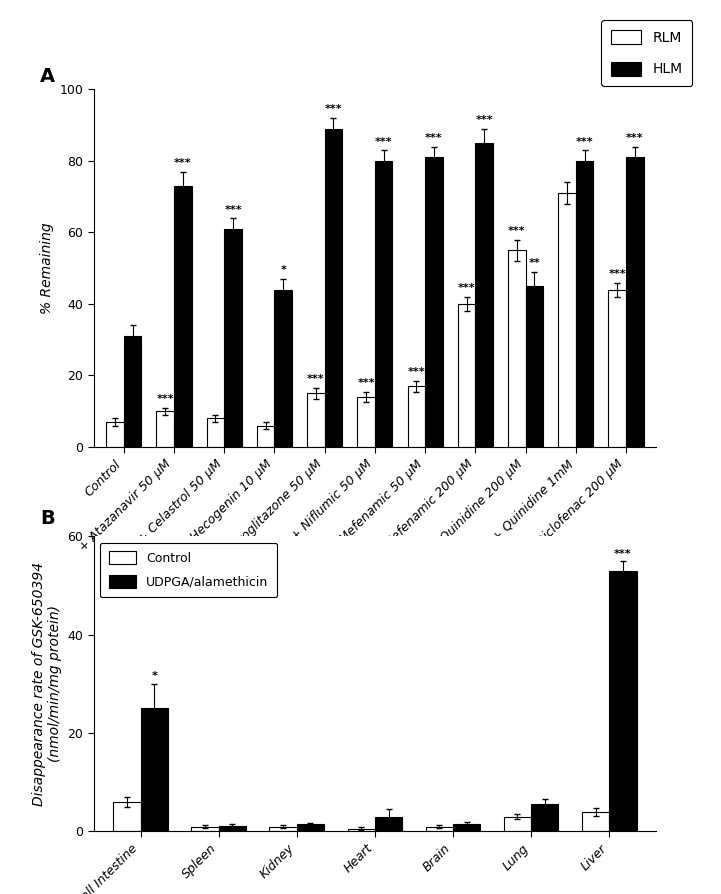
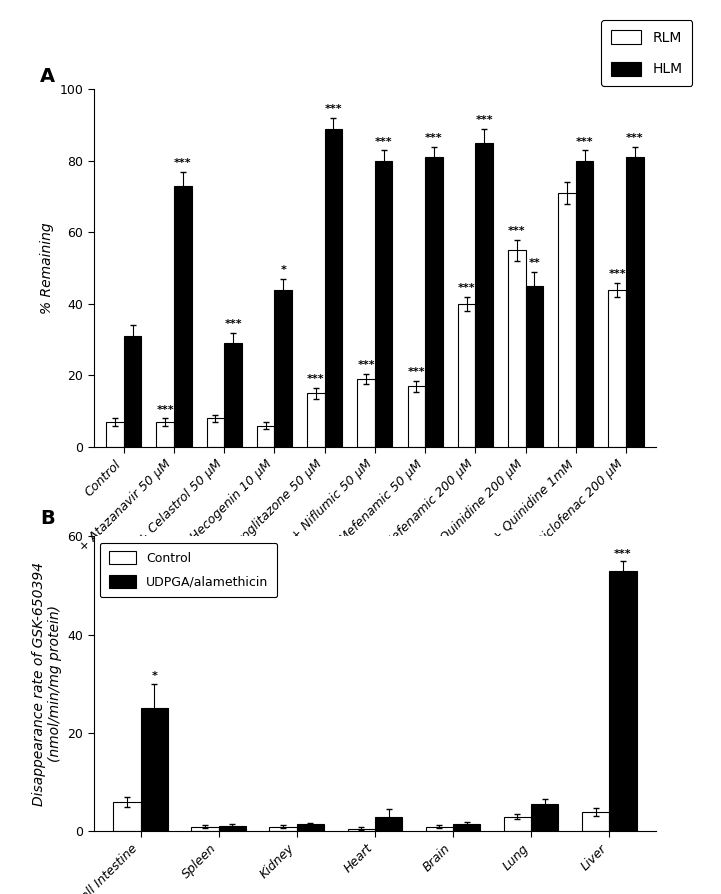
RLM/+ Atazanavir 50 μM: 10 -> 7
HLM/+ Celastrol 50 μM: 61 -> 29
RLM/+ Niflumic 50 μM: 14 -> 19
